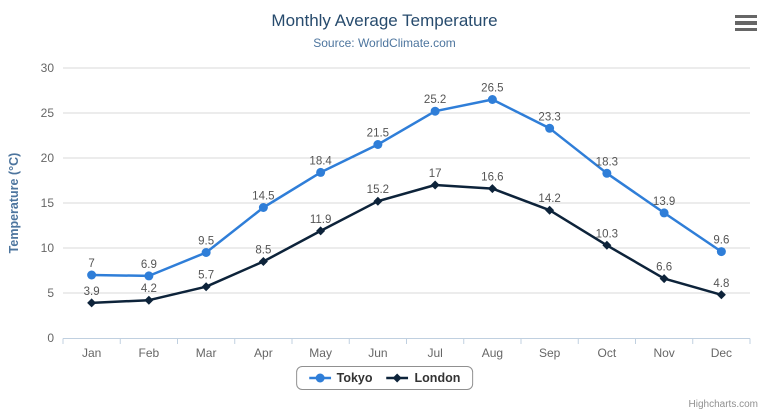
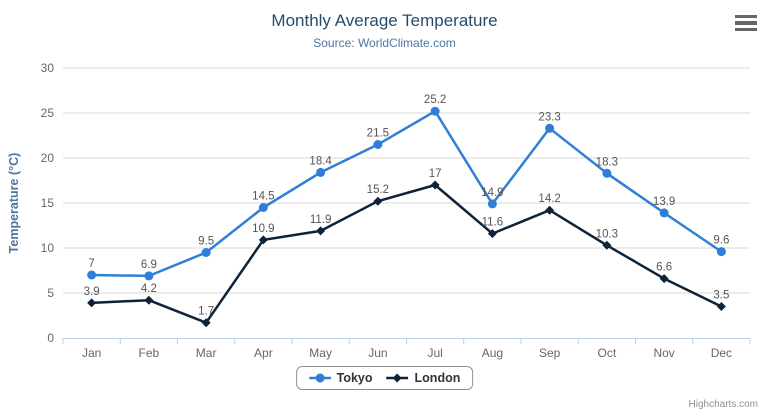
London/Mar: 5.7 -> 1.7
London/Apr: 8.5 -> 10.9
Tokyo/Aug: 26.5 -> 14.9
London/Aug: 16.6 -> 11.6
London/Dec: 4.8 -> 3.5
